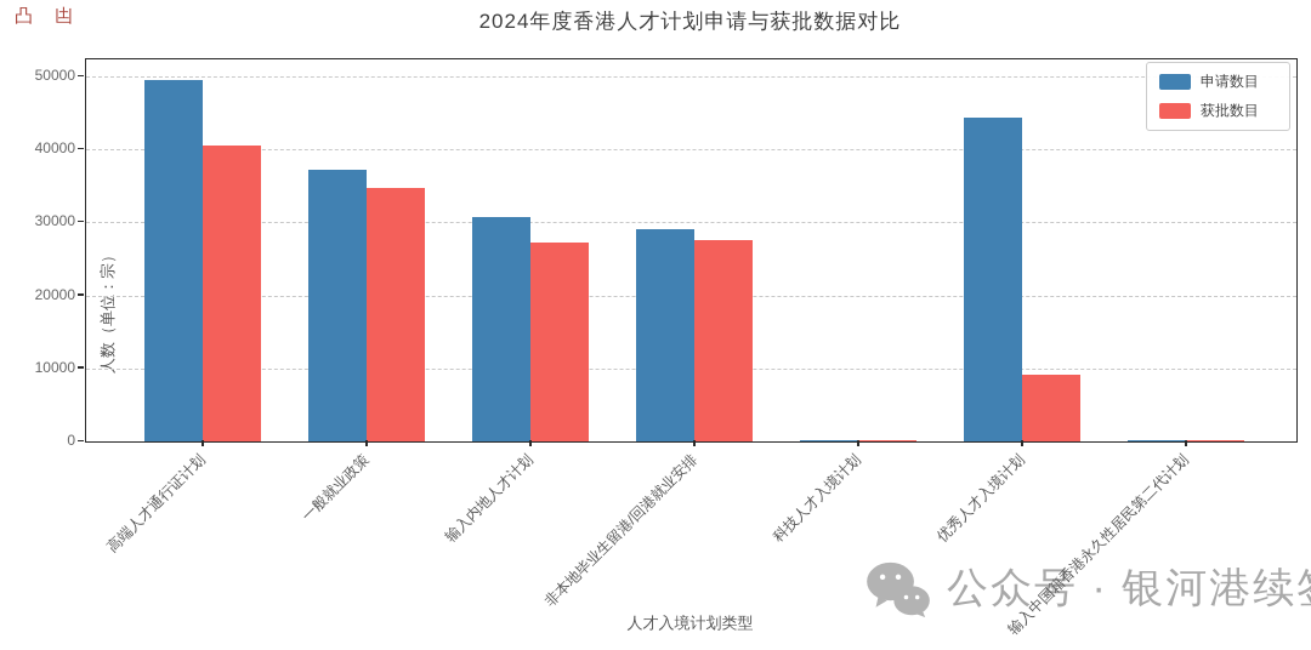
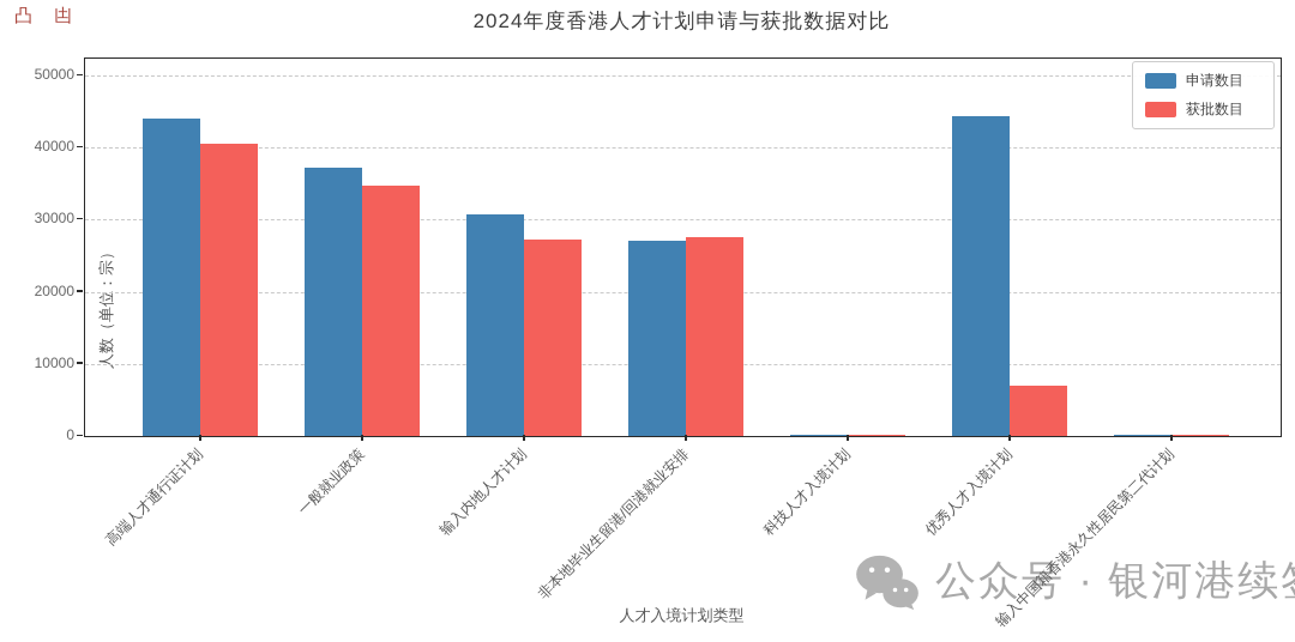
申请数目/高端人才通行证计划: 50000 -> 44000
申请数目/非本地毕业生留港/回港就业安排: 29000 -> 27000
获批数目/优秀人才入境计划: 9000 -> 7000
